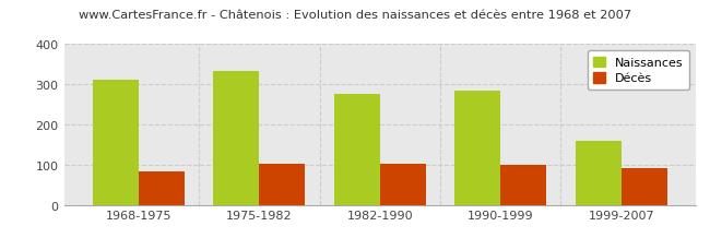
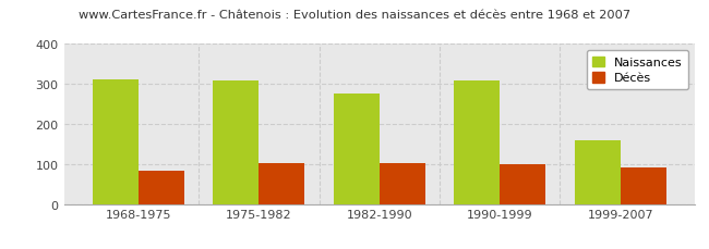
Naissances/1975-1982: 332 -> 310
Naissances/1990-1999: 283 -> 310
